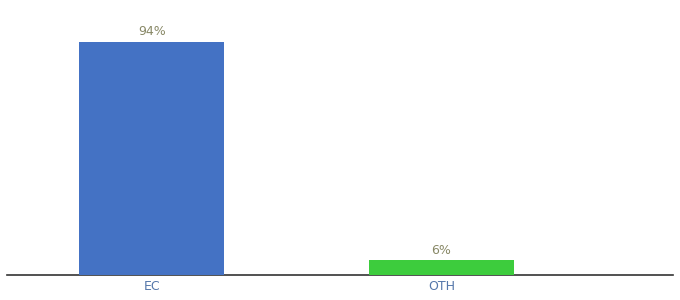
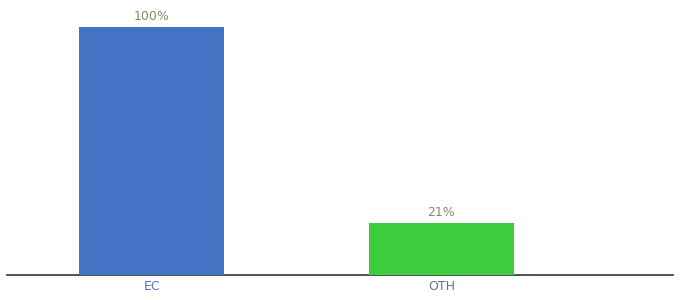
EC: 94% -> 100%
OTH: 6% -> 21%
